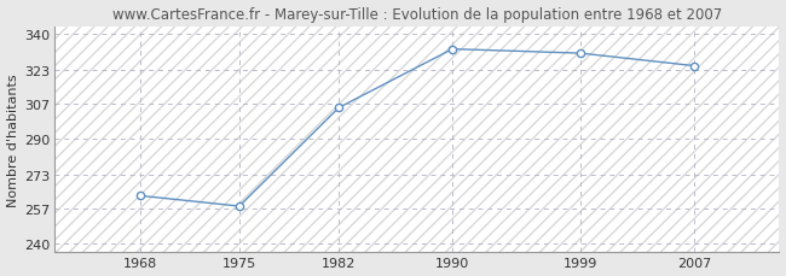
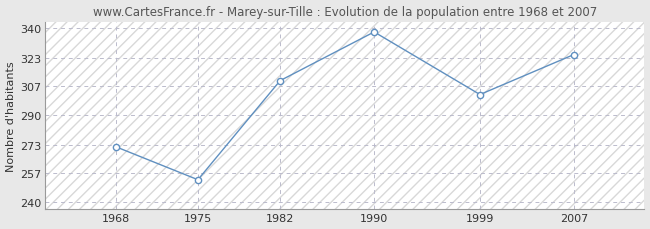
1968: 263 -> 272
1975: 258 -> 253
1982: 305 -> 310
1990: 333 -> 338
1999: 331 -> 302
